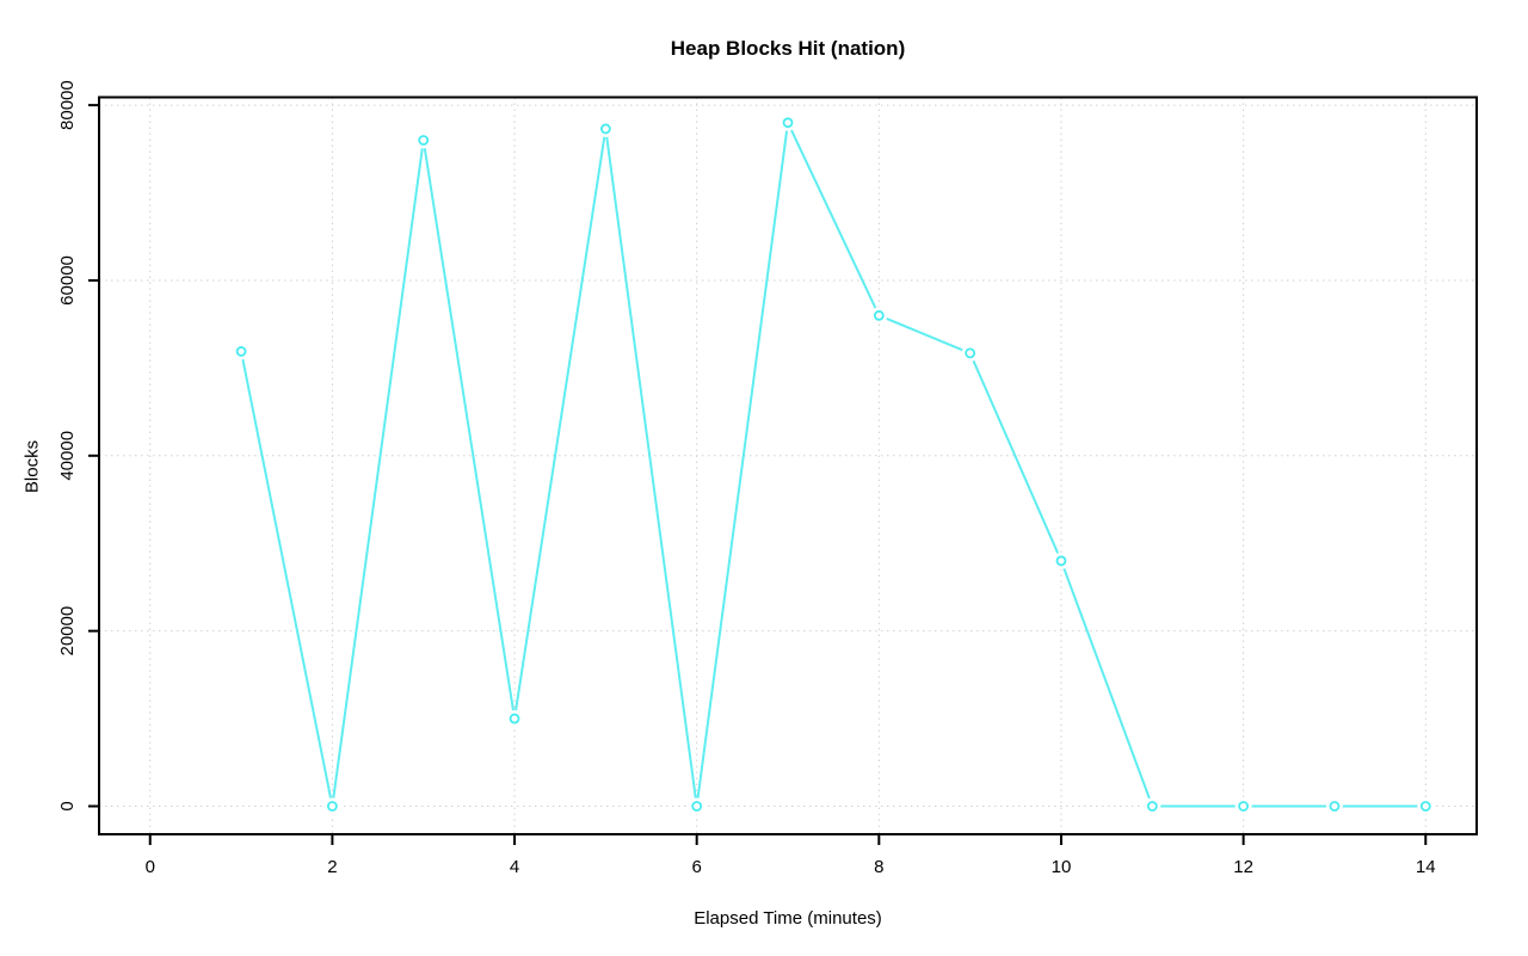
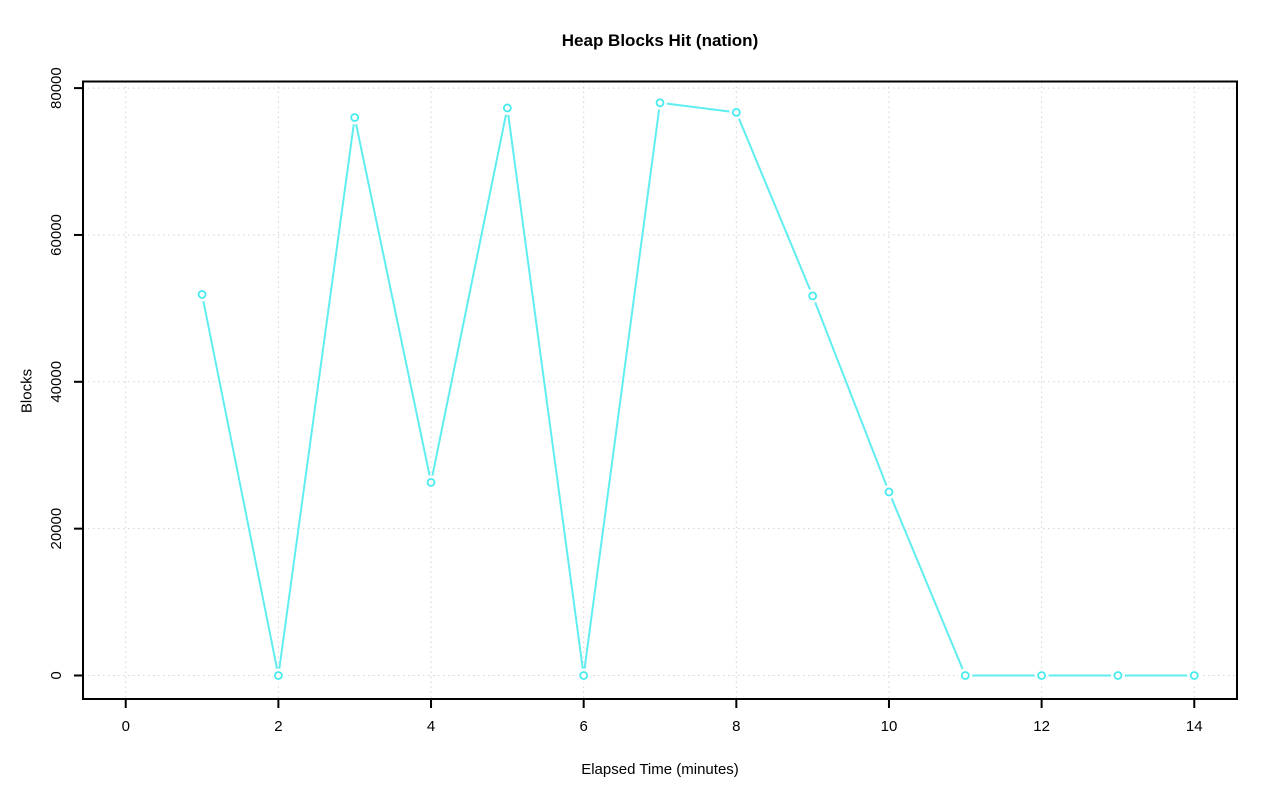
4: 10000 -> 26000
8: 56000 -> 77000
10: 28000 -> 25000
